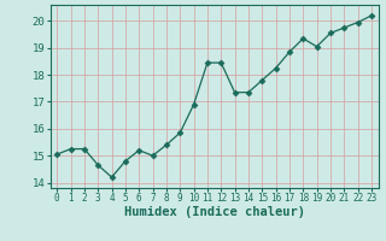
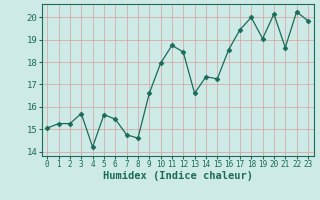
3: 14.65 -> 15.70
5: 14.80 -> 15.65
6: 15.20 -> 15.45
7: 15.00 -> 14.75
8: 15.40 -> 14.60
9: 15.85 -> 16.60
10: 16.90 -> 17.95
11: 18.45 -> 18.75
13: 17.35 -> 16.60
15: 17.80 -> 17.25
16: 18.25 -> 18.55
17: 18.85 -> 19.45
18: 19.35 -> 20.00
20: 19.55 -> 20.15
21: 19.75 -> 18.65
22: 19.95 -> 20.25
23: 20.20 -> 19.85
